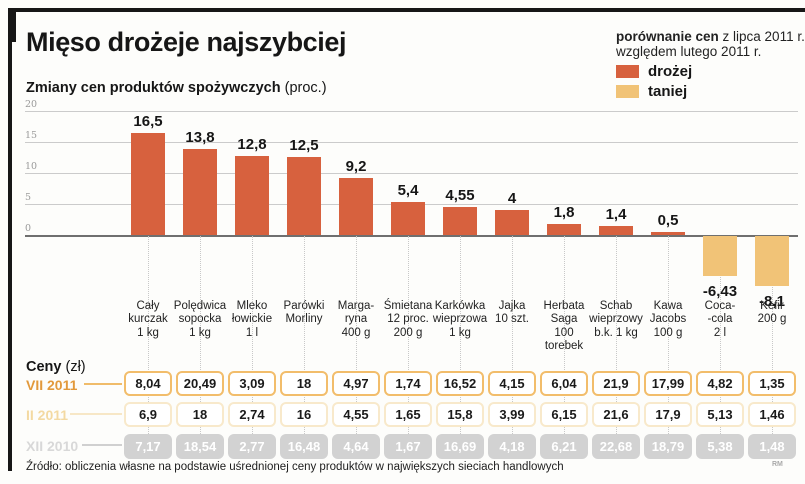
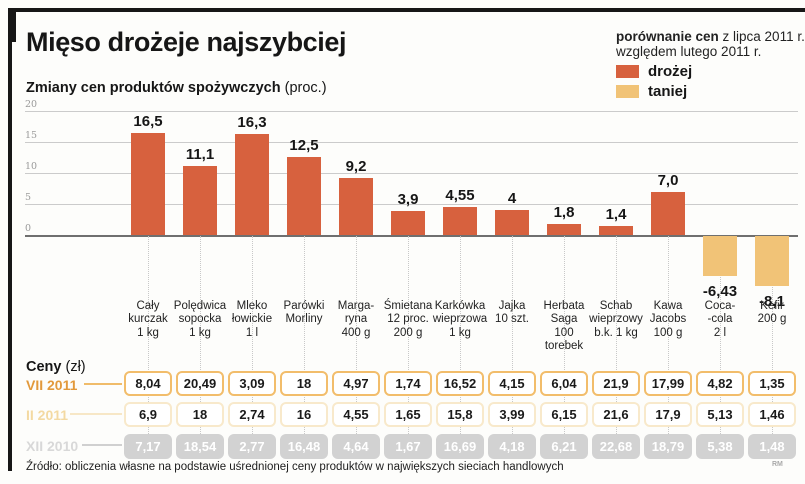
Polędwica sopocka 1 kg: 13,8 -> 11,1
Mleko łowickie 1 l: 12,8 -> 16,3
Śmietana 12 proc. 200 g: 5,4 -> 3,9
Kawa Jacobs 100 g: 0,5 -> 7,0
